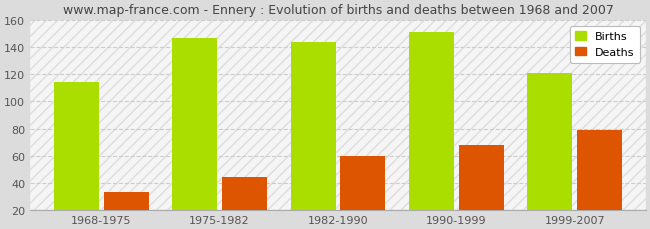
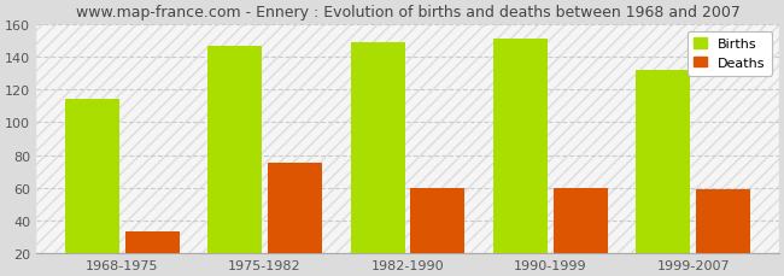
Deaths/1975-1982: 44 -> 75
Births/1982-1990: 144 -> 149
Deaths/1990-1999: 68 -> 60
Births/1999-2007: 121 -> 132
Deaths/1999-2007: 79 -> 59
